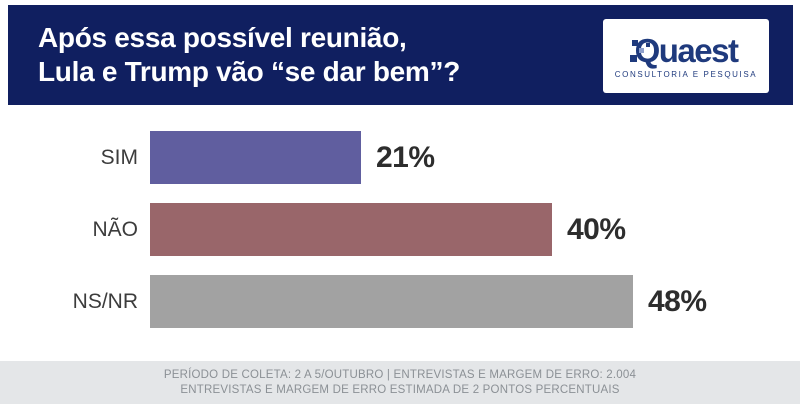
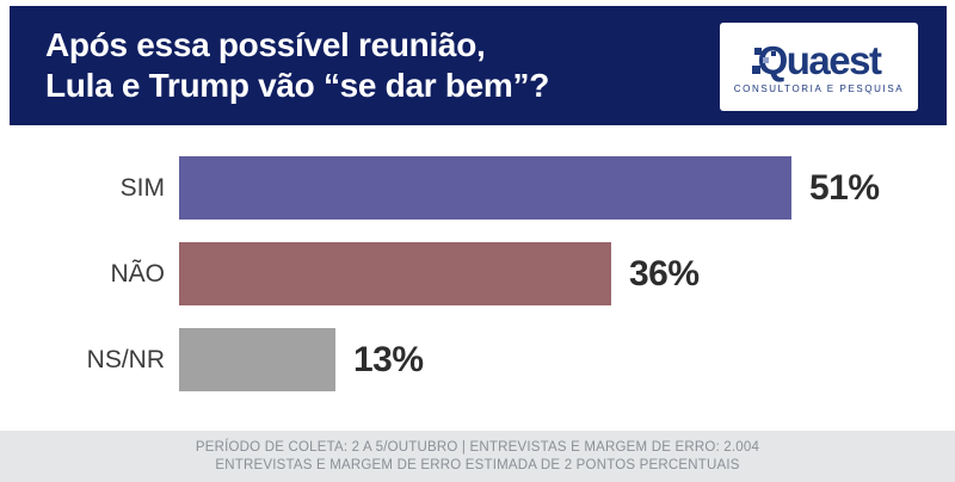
SIM: 21% -> 51%
NÃO: 40% -> 36%
NS/NR: 48% -> 13%
